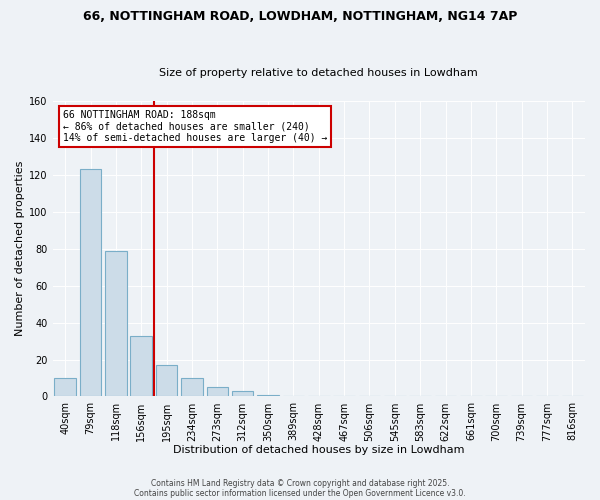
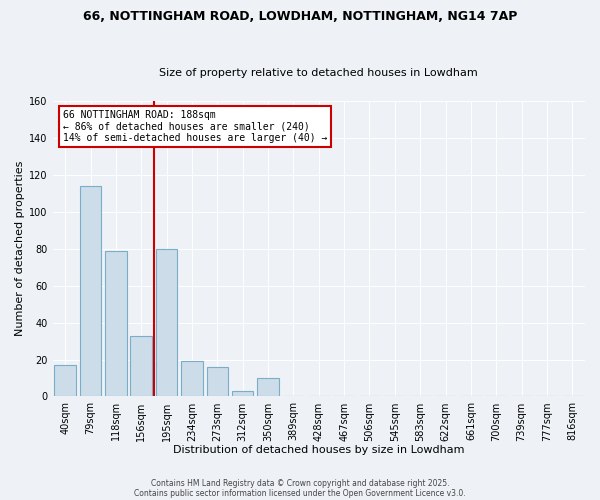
40sqm: 10 -> 17
79sqm: 123 -> 114
195sqm: 17 -> 80
234sqm: 10 -> 19
273sqm: 5 -> 16
350sqm: 1 -> 10
